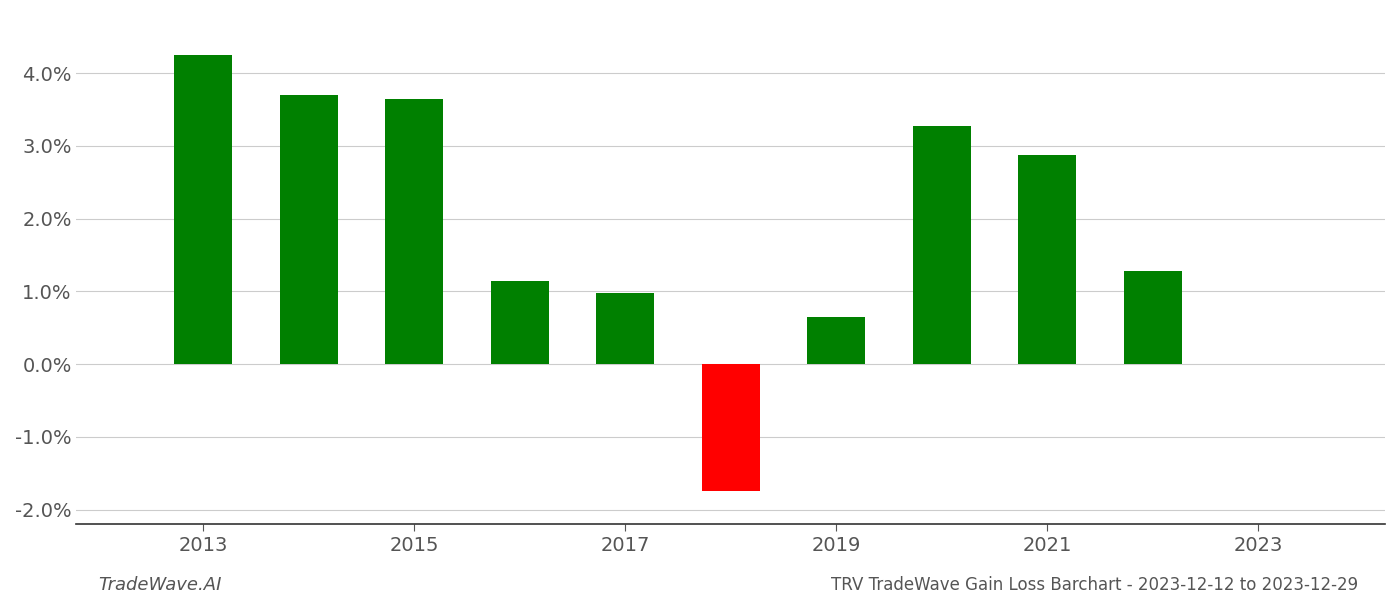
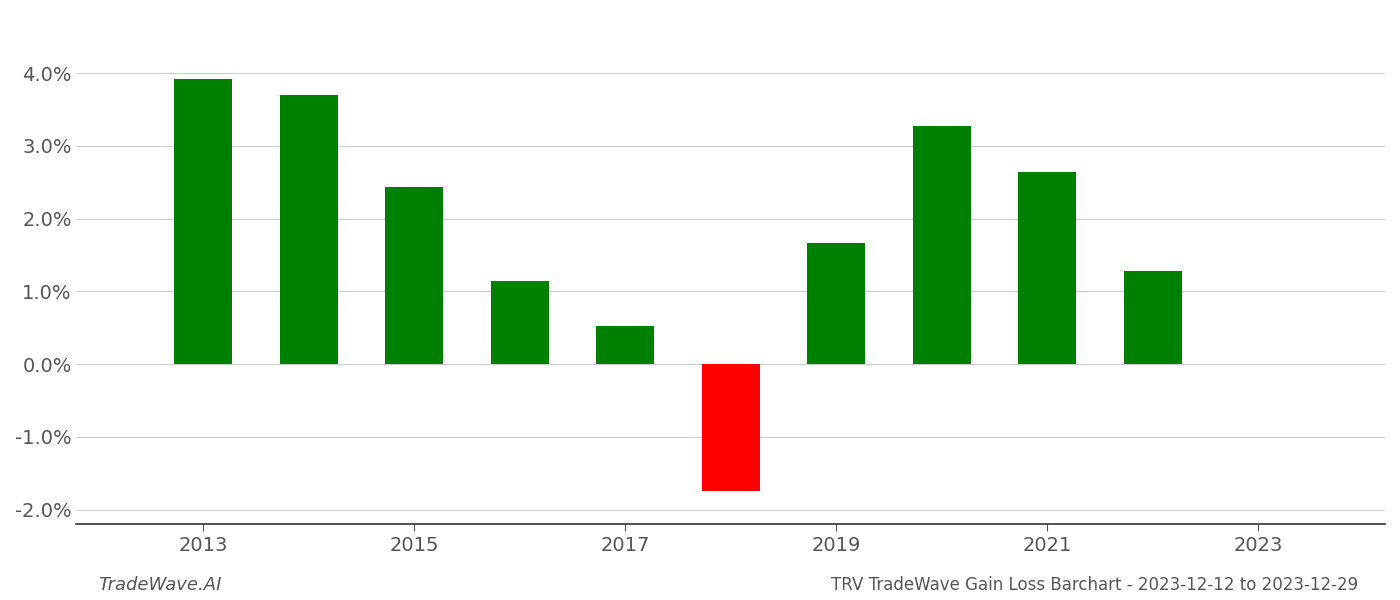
2013: 4.25% -> 3.92%
2015: 3.65% -> 2.44%
2017: 0.98% -> 0.52%
2019: 0.65% -> 1.66%
2021: 2.87% -> 2.64%
